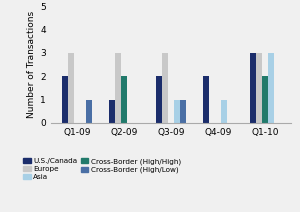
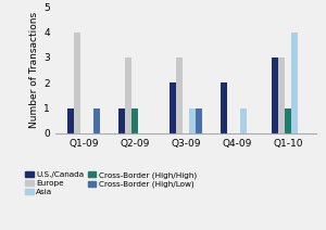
U.S./Canada/Q1-09: 2 -> 1
Europe/Q1-09: 3 -> 4
Cross-Border (High/High)/Q2-09: 2 -> 1
Cross-Border (High/High)/Q1-10: 2 -> 1
Asia/Q1-10: 3 -> 4
